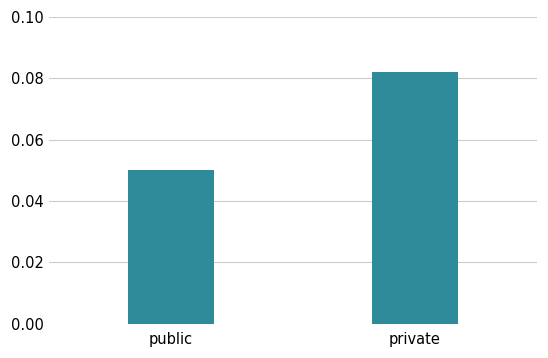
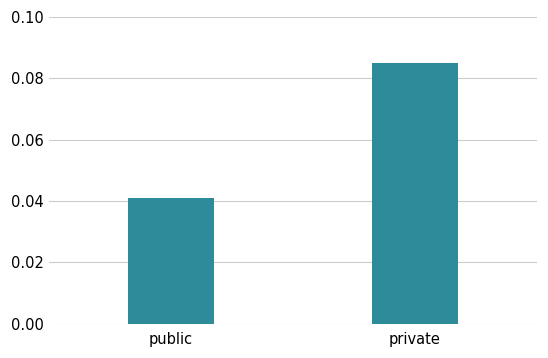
public: 0.050 -> 0.041
private: 0.082 -> 0.085
